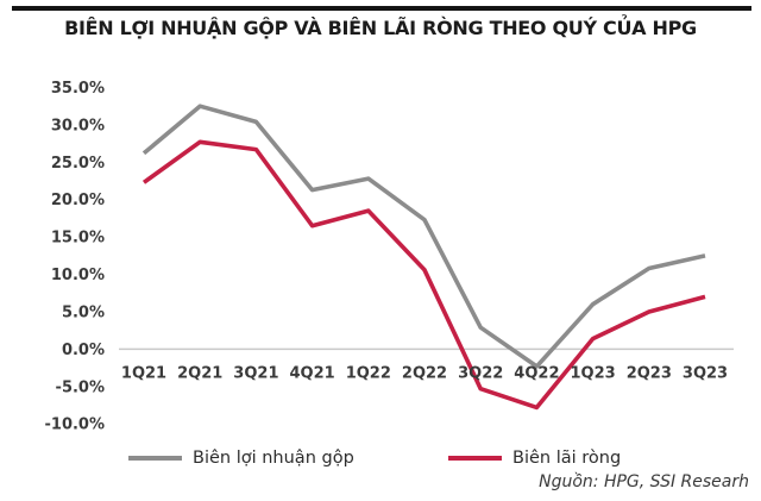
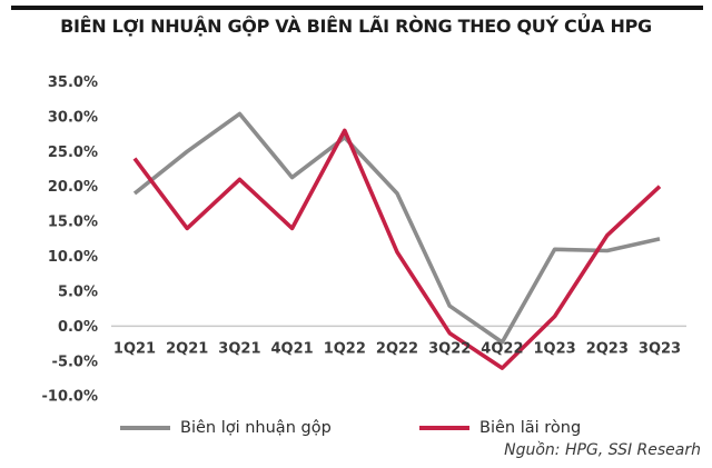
Biên lợi nhuận gộp/1Q21: 26% -> 19%
Biên lãi ròng/1Q21: 22% -> 24%
Biên lợi nhuận gộp/2Q21: 32% -> 25%
Biên lãi ròng/2Q21: 28% -> 14%
Biên lãi ròng/3Q21: 27% -> 21%
Biên lãi ròng/4Q21: 16% -> 14%
Biên lợi nhuận gộp/1Q22: 23% -> 27%
Biên lãi ròng/1Q22: 18% -> 28%
Biên lợi nhuận gộp/2Q22: 17% -> 19%
Biên lãi ròng/3Q22: -5% -> -1%
Biên lãi ròng/4Q22: -8% -> -6%
Biên lợi nhuận gộp/1Q23: 6% -> 11%
Biên lãi ròng/2Q23: 5% -> 13%
Biên lãi ròng/3Q23: 7% -> 20%
